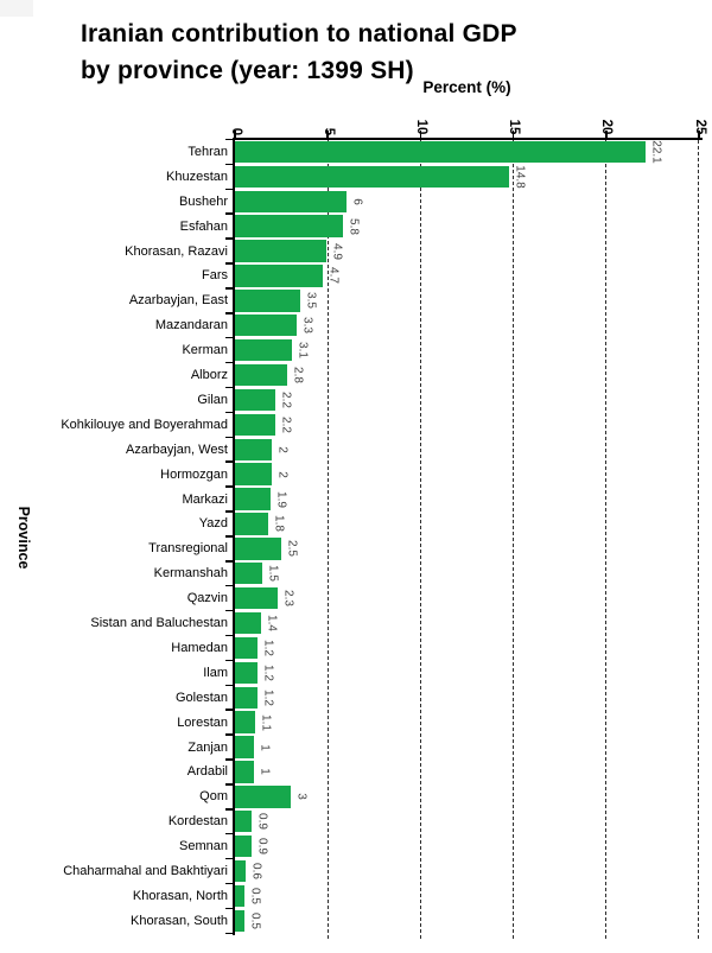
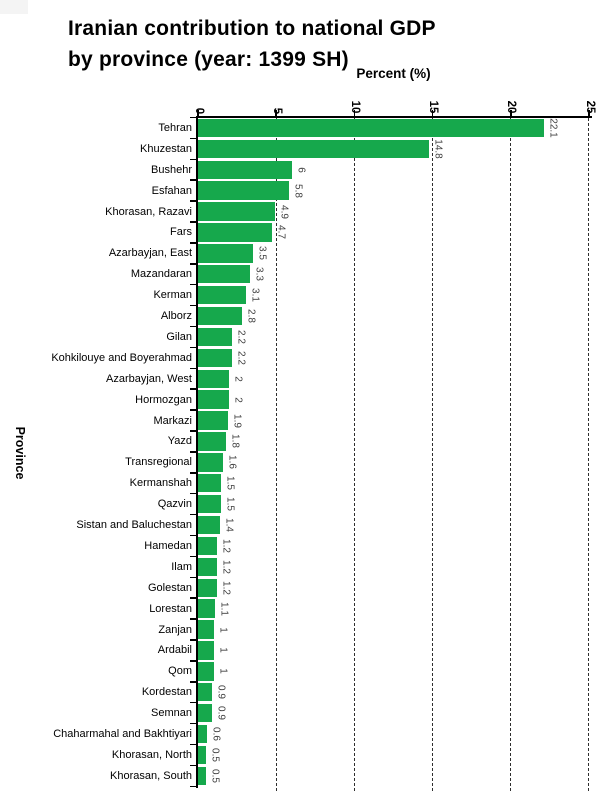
Transregional: 2.5 -> 1.6
Qazvin: 2.3 -> 1.5
Qom: 3 -> 1
